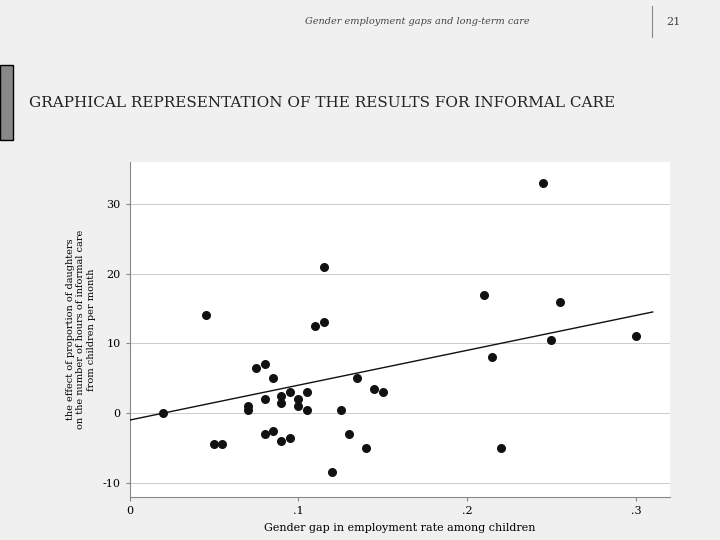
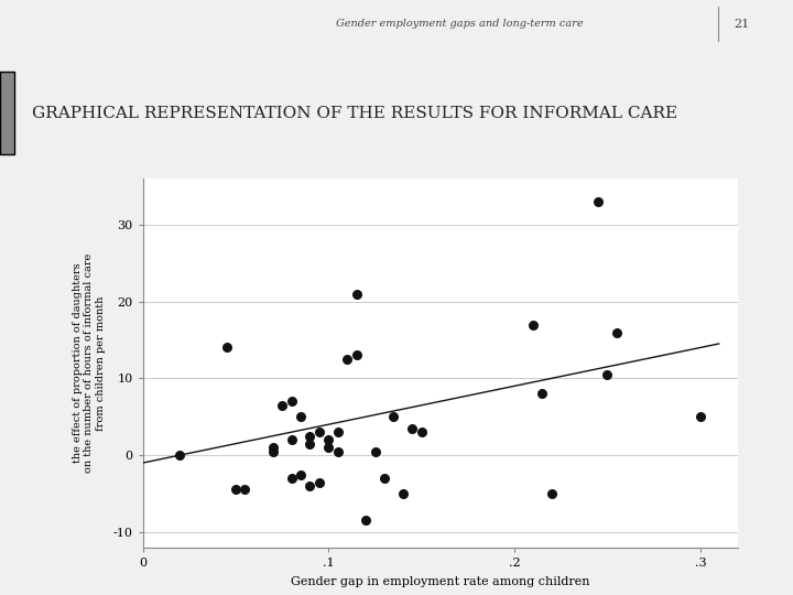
.3: 11.0 -> 5.0
